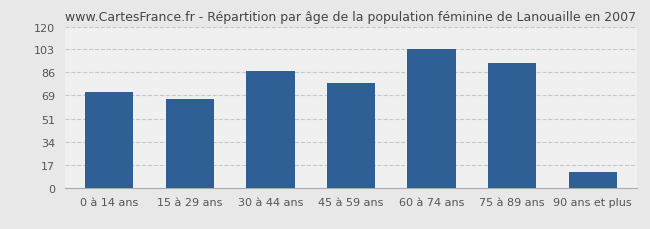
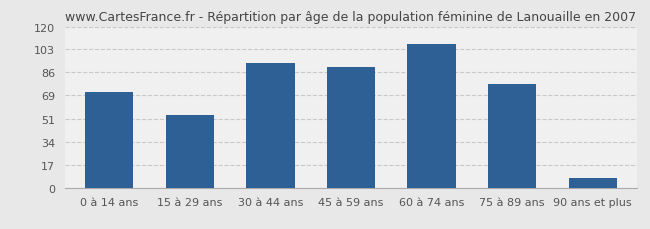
15 à 29 ans: 66 -> 54
30 à 44 ans: 87 -> 93
45 à 59 ans: 78 -> 90
60 à 74 ans: 103 -> 107
75 à 89 ans: 93 -> 77
90 ans et plus: 12 -> 7
